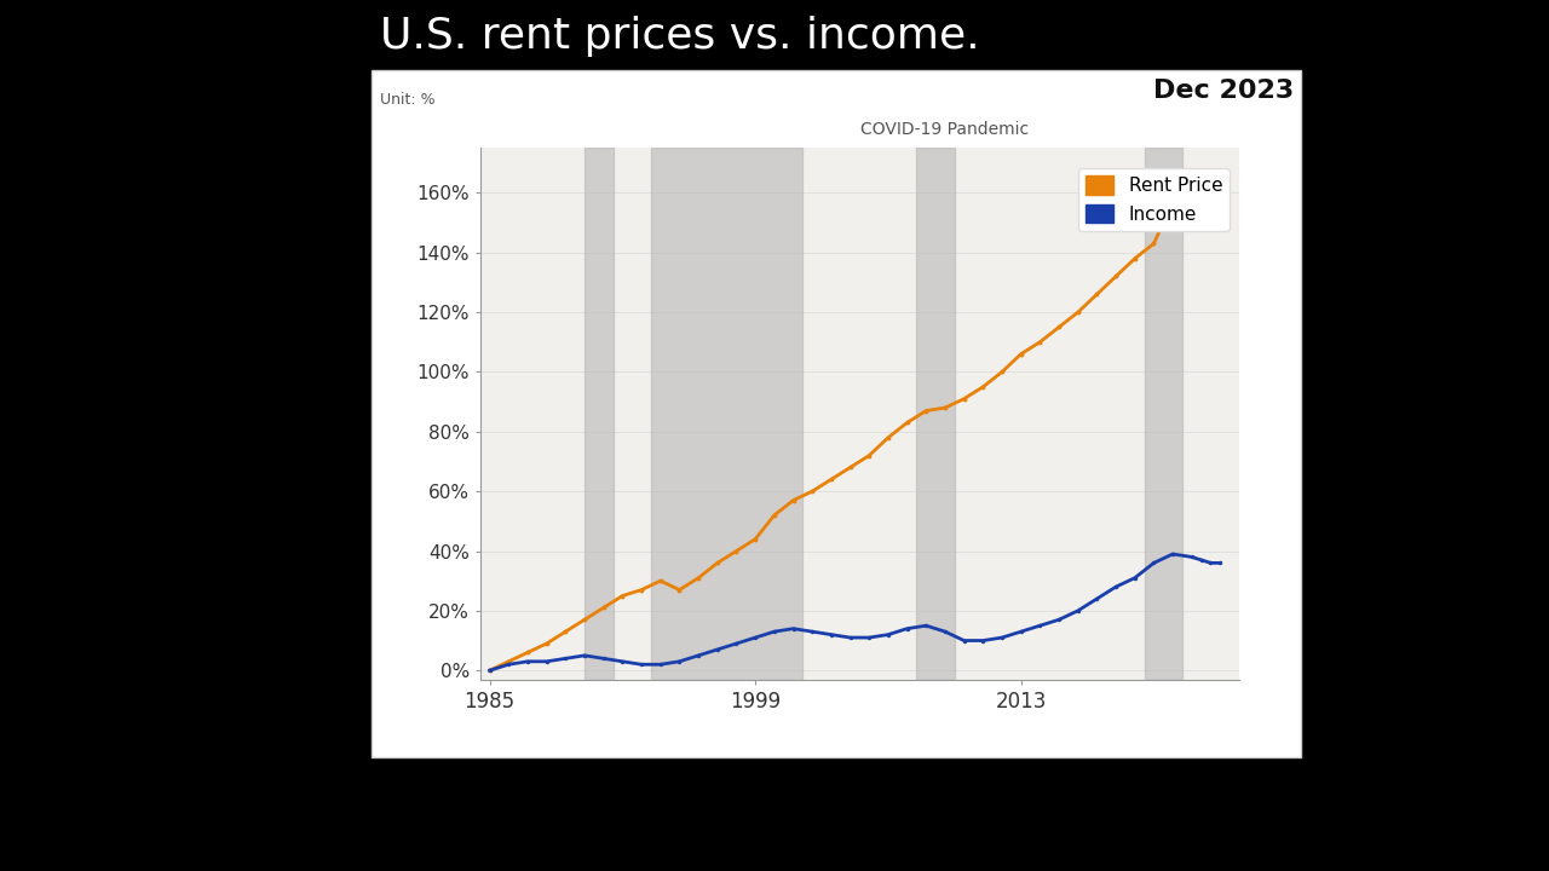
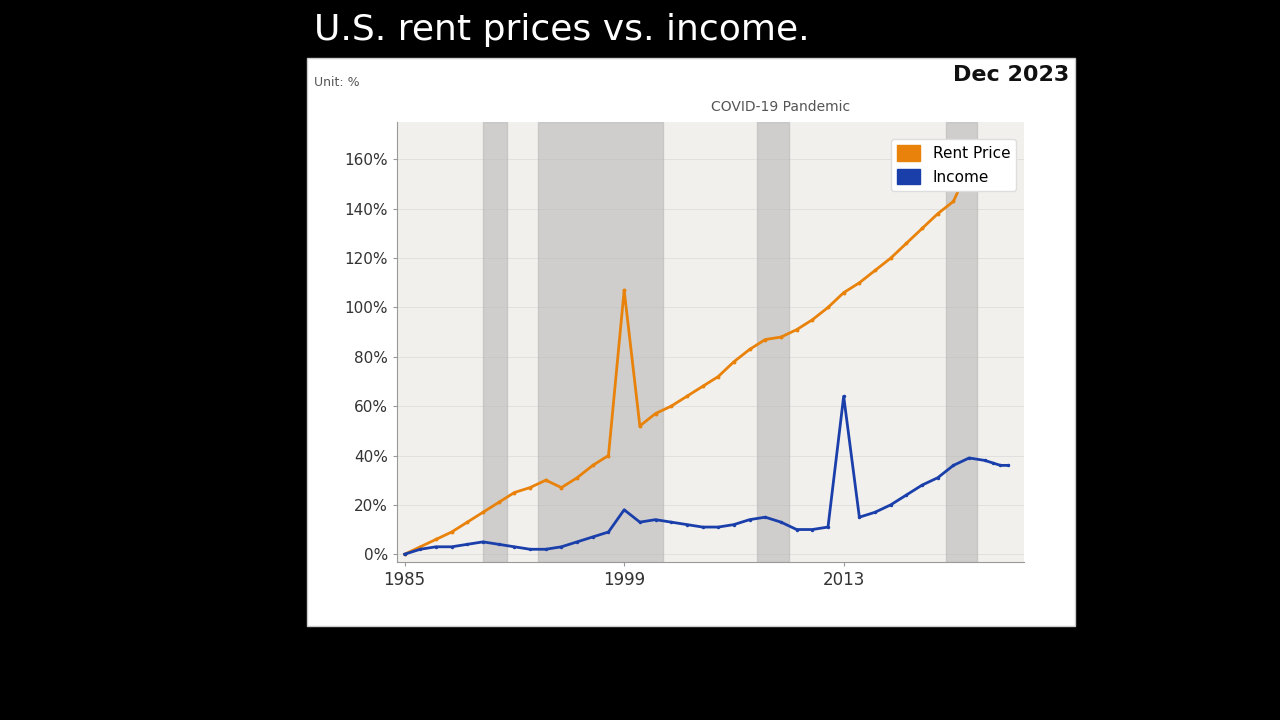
Rent Price/1999: 44% -> 107%
Income/1999: 11% -> 18%
Income/2013: 13% -> 64%
